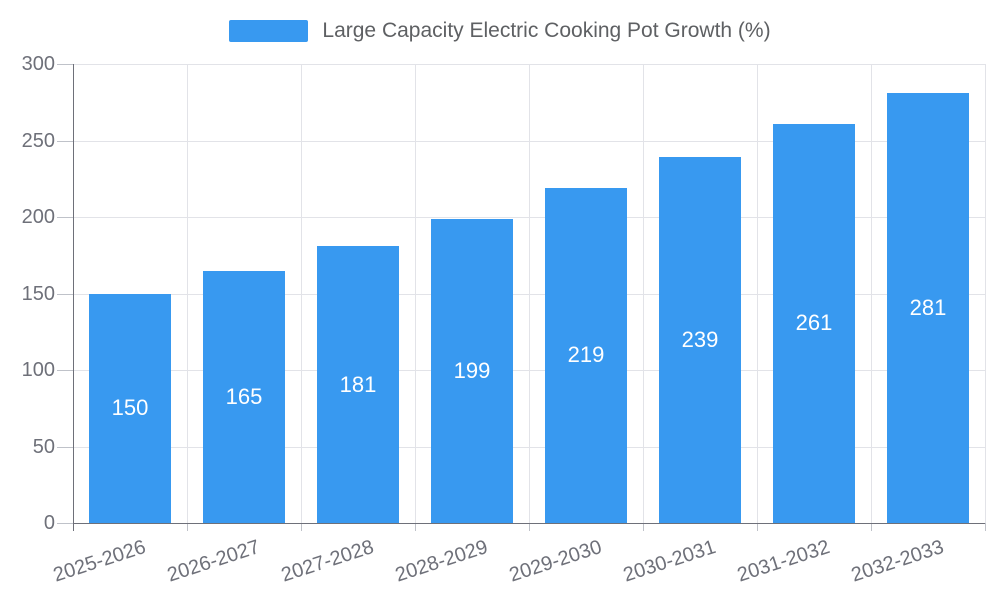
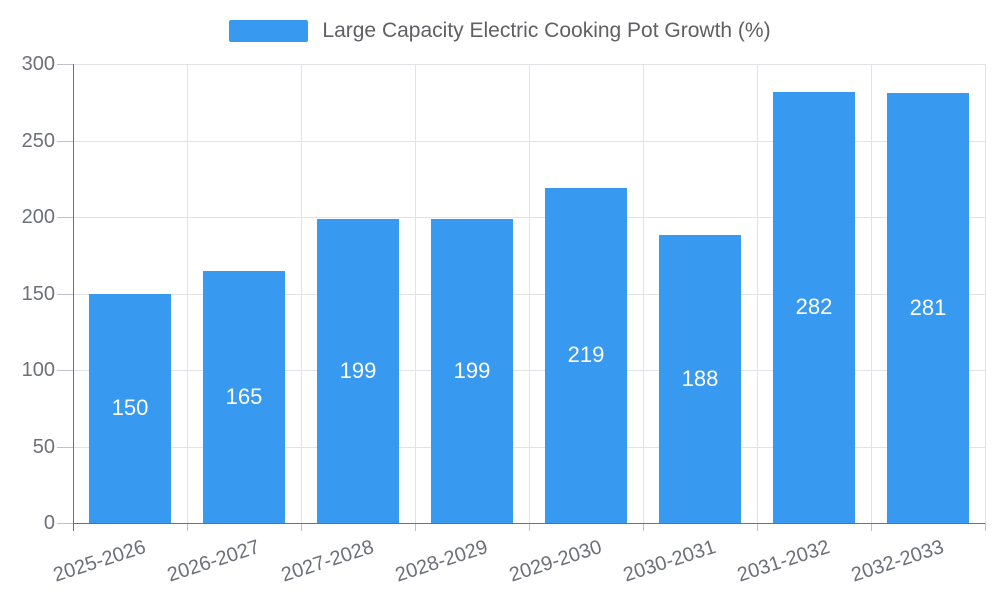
2027-2028: 181 -> 199
2030-2031: 239 -> 188
2031-2032: 261 -> 282
